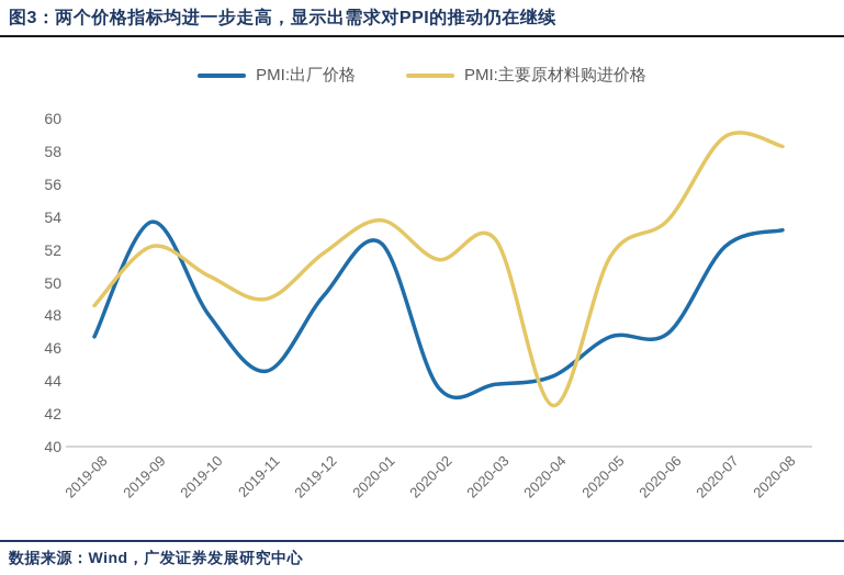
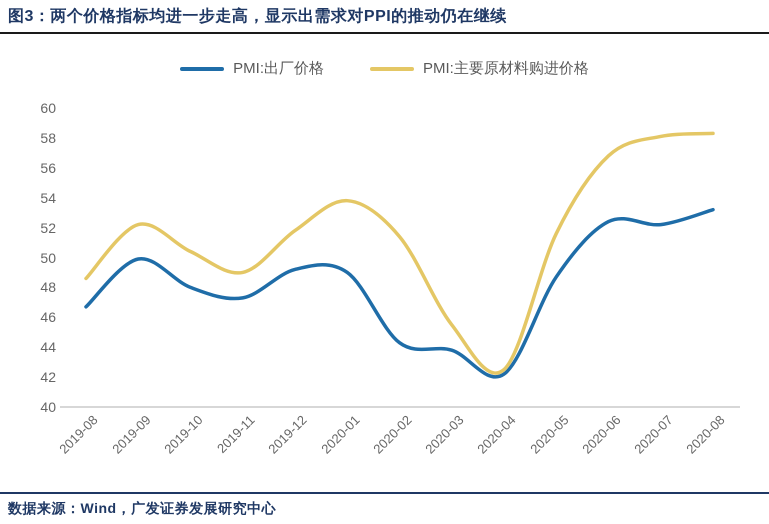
PMI:出厂价格/2019-09: 53.7 -> 49.9
PMI:出厂价格/2019-11: 44.6 -> 47.3
PMI:出厂价格/2020-01: 52.4 -> 49.0
PMI:出厂价格/2020-02: 43.6 -> 44.3
PMI:主要原材料购进价格/2020-03: 52.6 -> 45.5
PMI:出厂价格/2020-04: 44.3 -> 42.2
PMI:出厂价格/2020-05: 46.7 -> 48.7
PMI:出厂价格/2020-06: 46.9 -> 52.4
PMI:主要原材料购进价格/2020-06: 53.8 -> 56.8
PMI:主要原材料购进价格/2020-07: 58.9 -> 58.1
